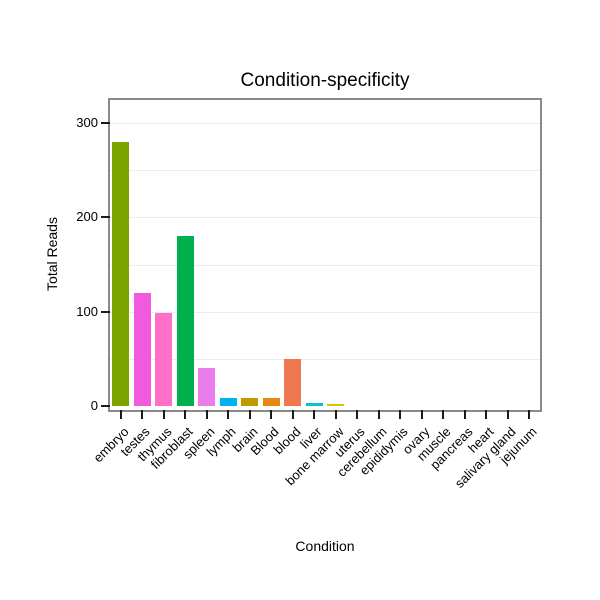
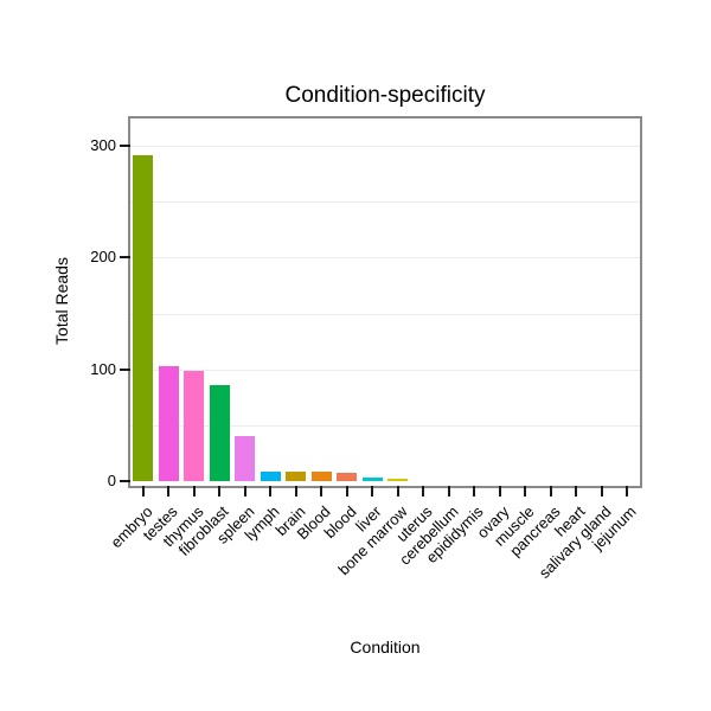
embryo: 280 -> 290
testes: 120 -> 100
fibroblast: 180 -> 90
blood: 50 -> 10
